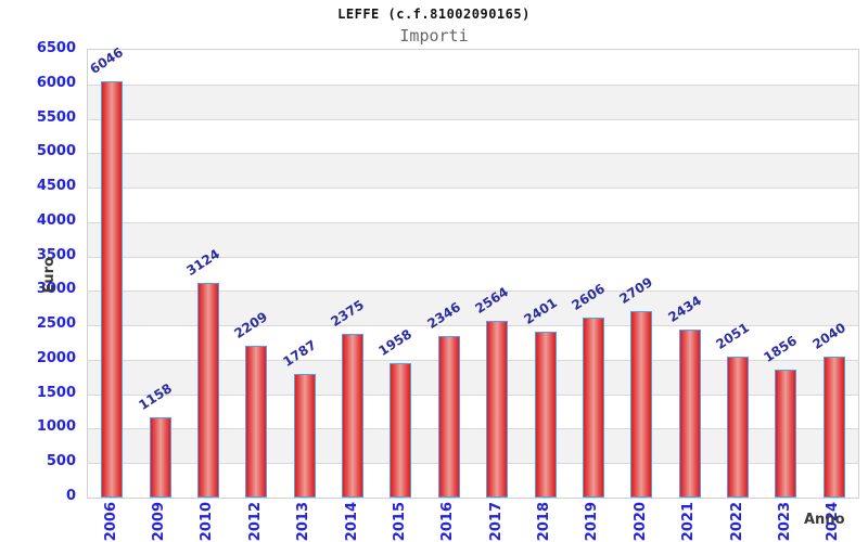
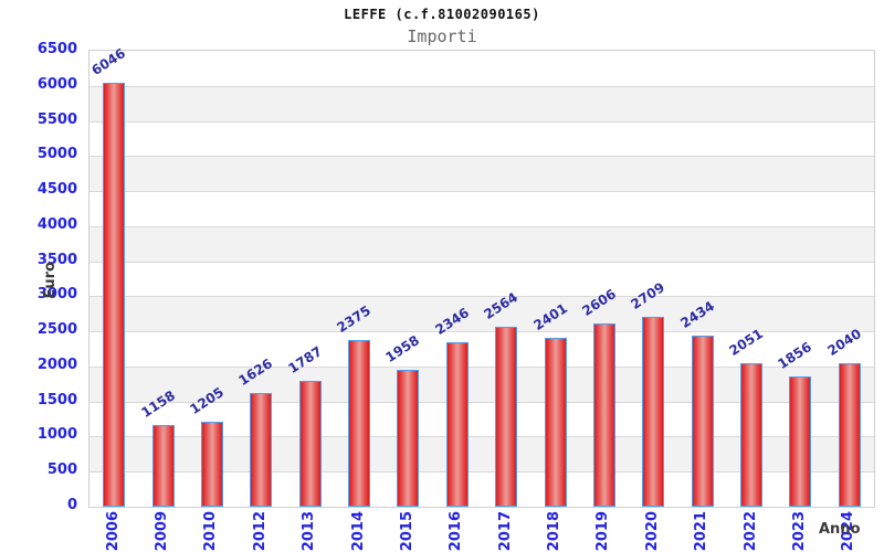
2010: 3124 -> 1205
2012: 2209 -> 1626
